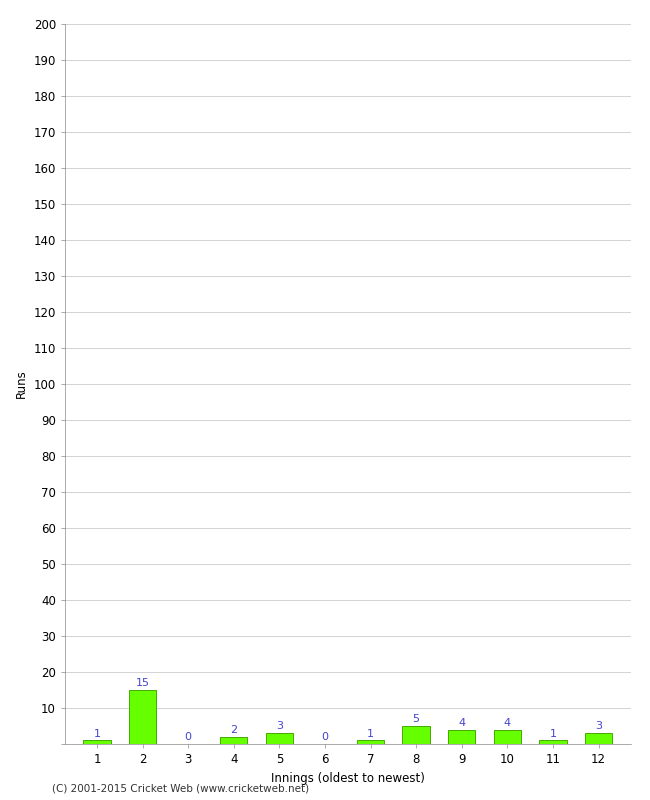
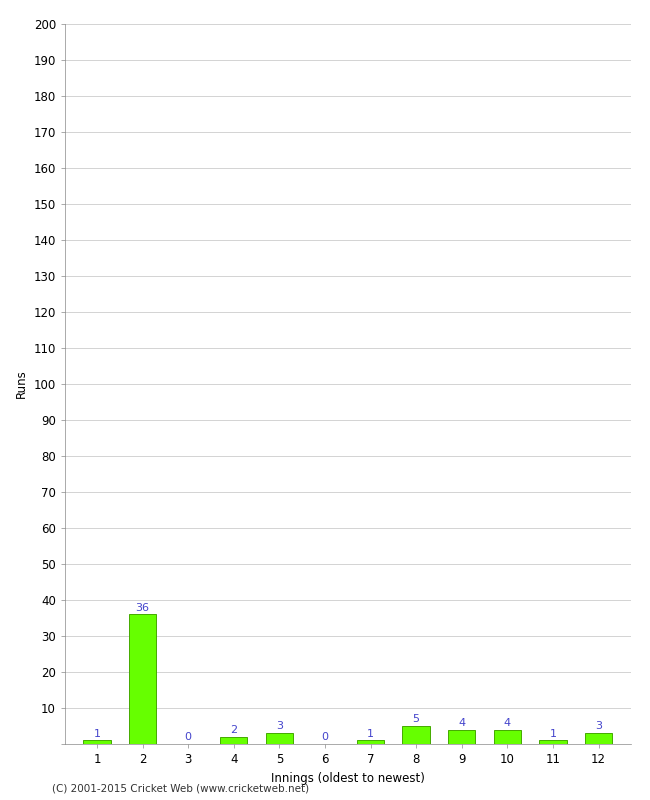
2: 15 -> 36
